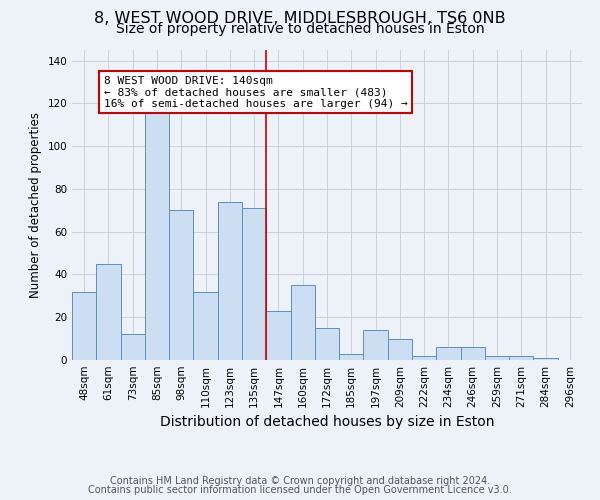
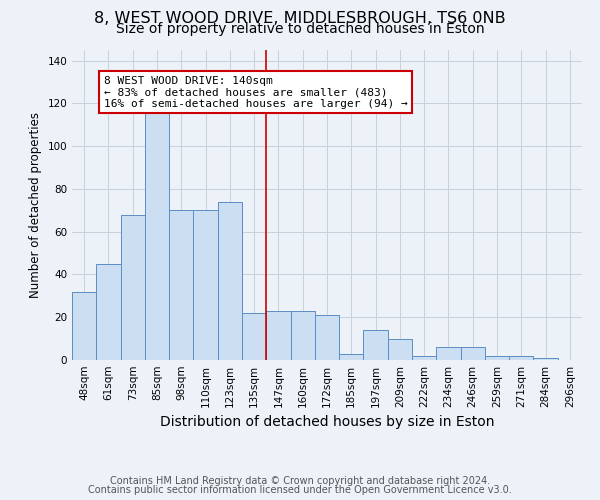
73sqm: 12 -> 68
110sqm: 32 -> 70
135sqm: 71 -> 22
160sqm: 35 -> 23
172sqm: 15 -> 21
